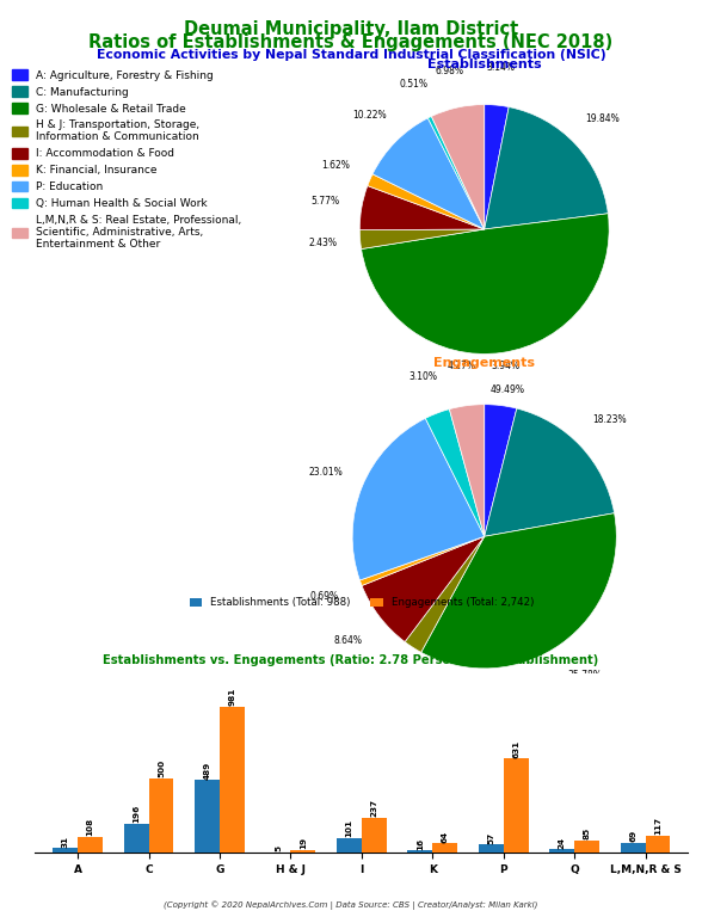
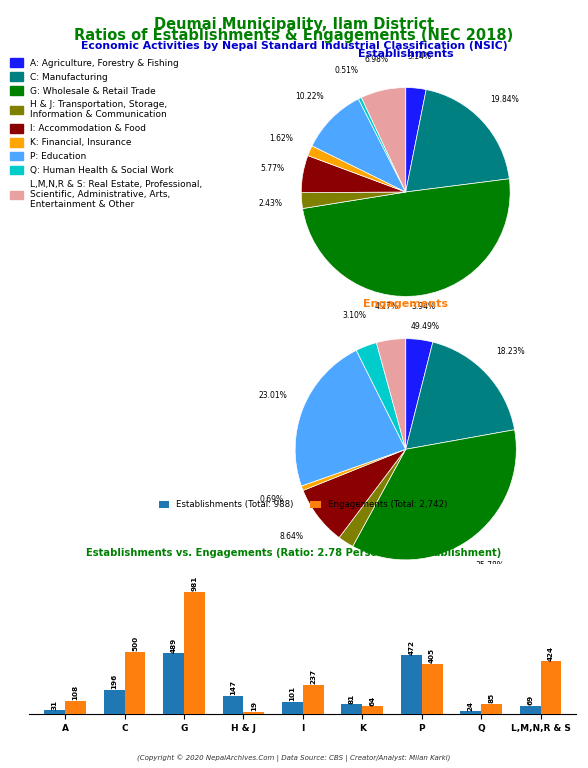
Establishments (Total: 988)/H & J: 5 -> 147
Establishments (Total: 988)/K: 16 -> 81
Establishments (Total: 988)/P: 57 -> 472
Engagements (Total: 2,742)/P: 631 -> 405
Engagements (Total: 2,742)/L,M,N,R & S: 117 -> 424
